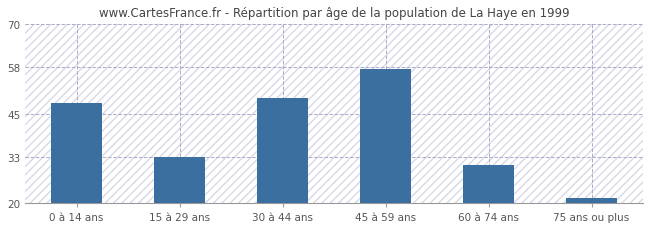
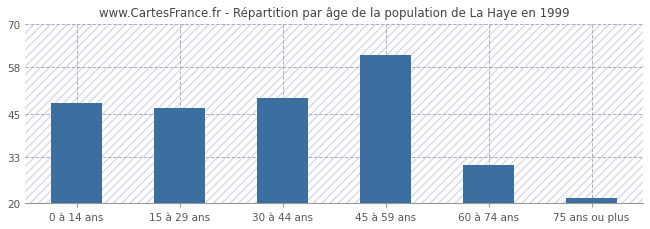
15 à 29 ans: 33.0 -> 46.5
45 à 59 ans: 57.5 -> 61.5
